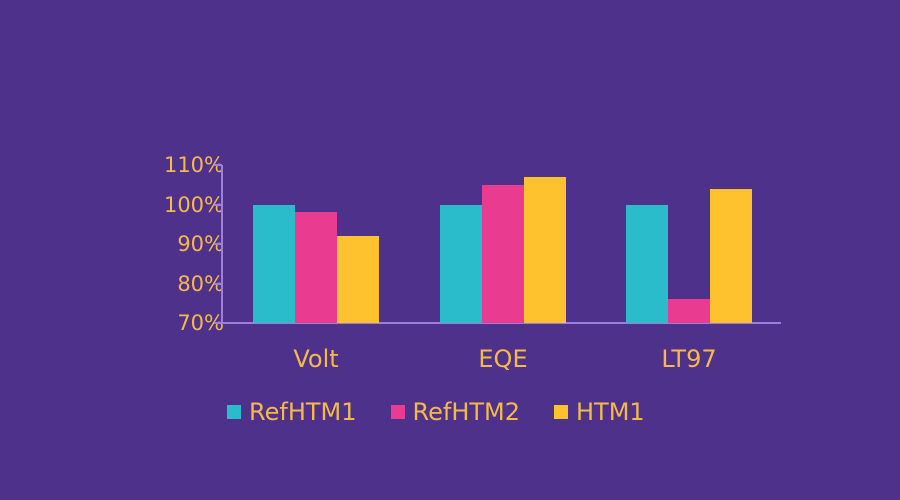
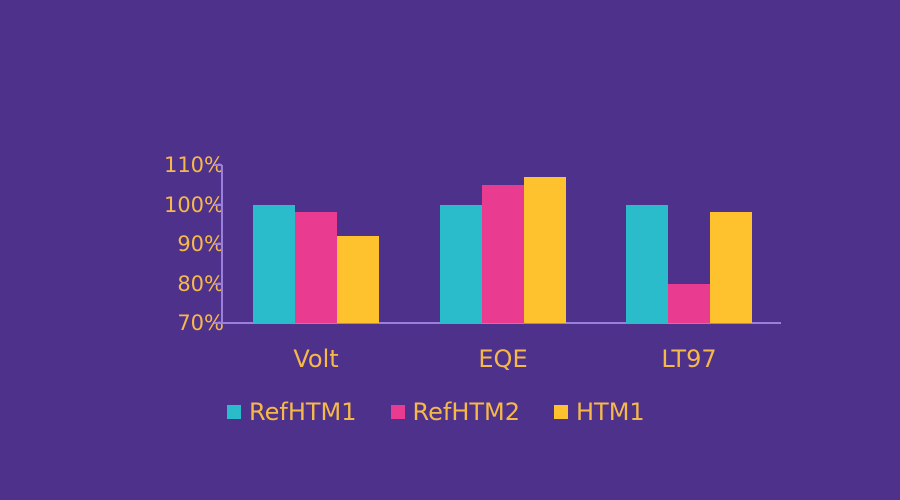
RefHTM2/LT97: 76% -> 80%
HTM1/LT97: 104% -> 98%
